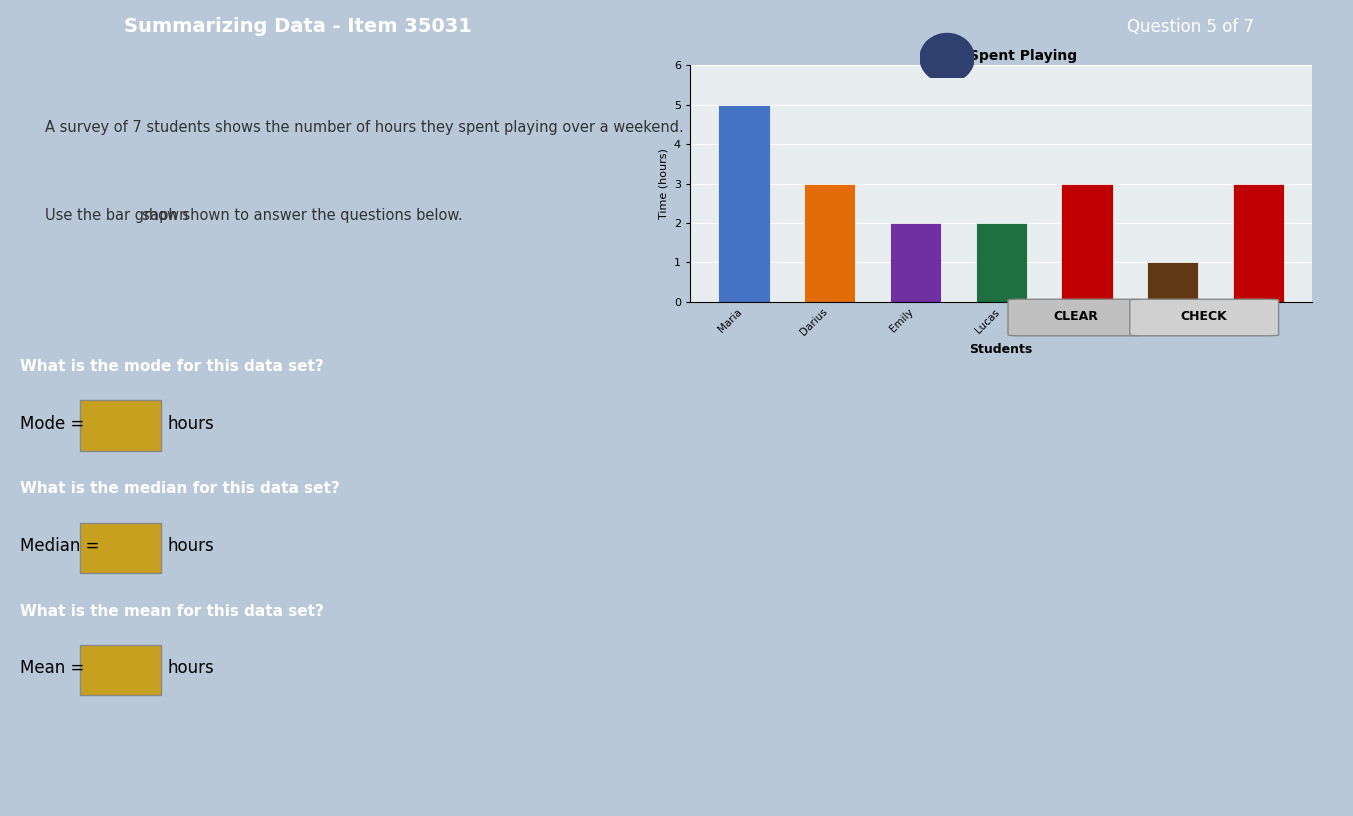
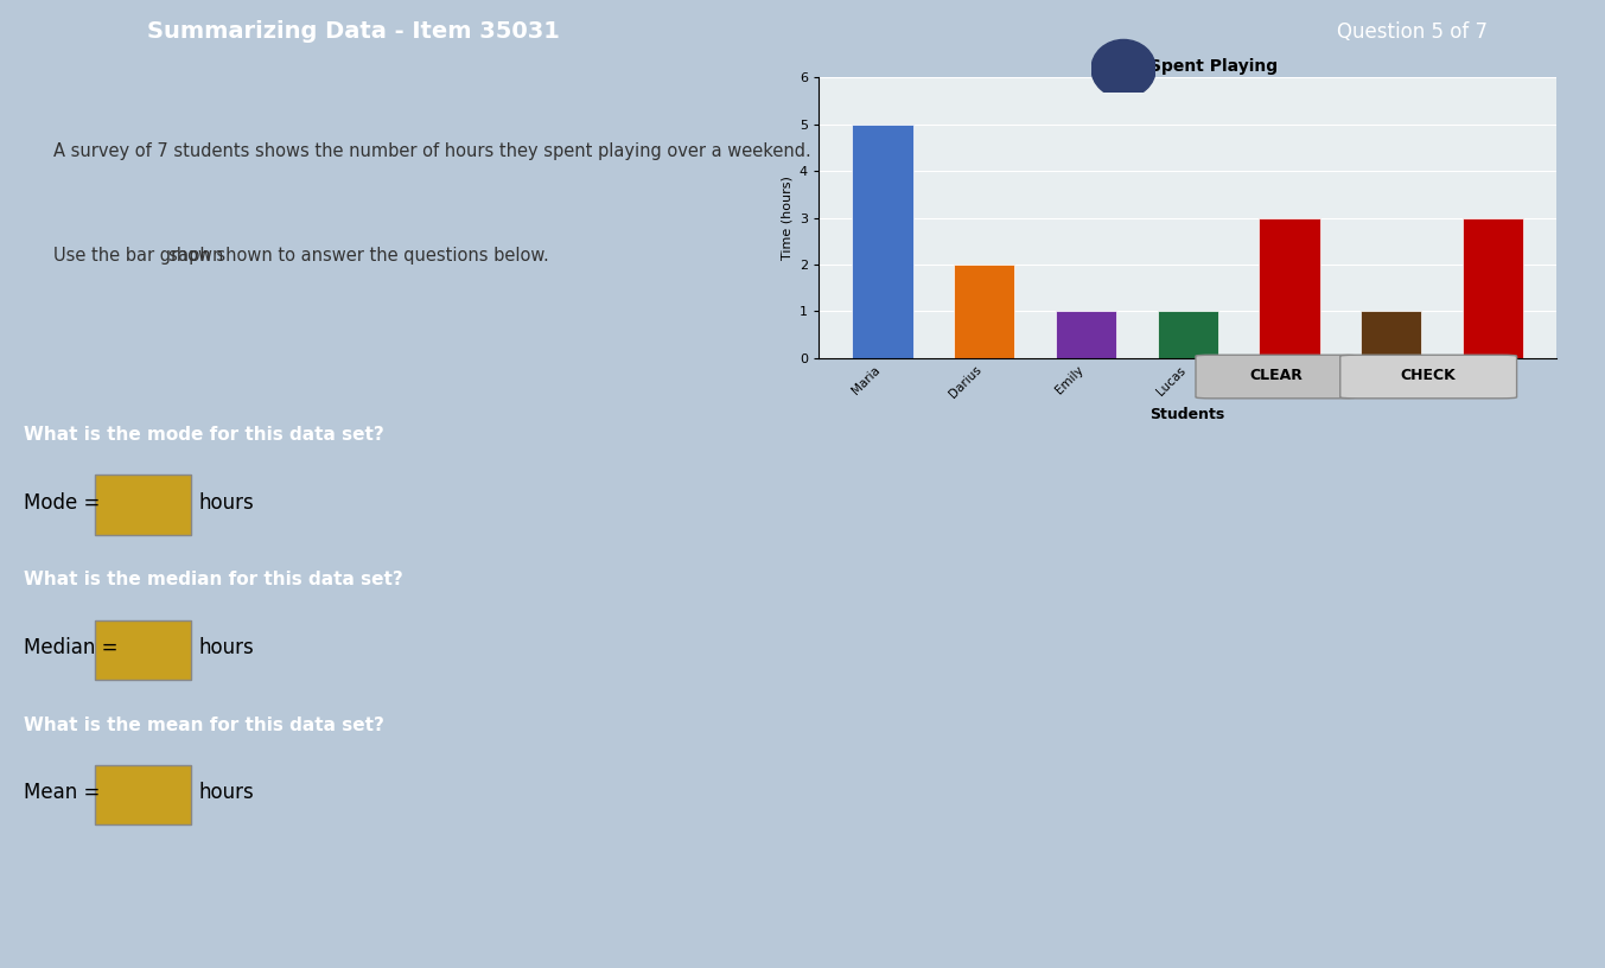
Darius: 3 -> 2
Emily: 2 -> 1
Lucas: 2 -> 1
